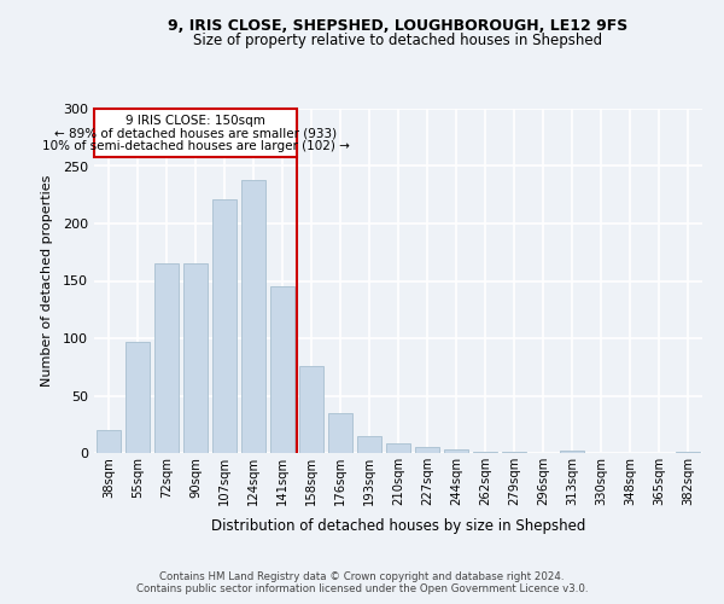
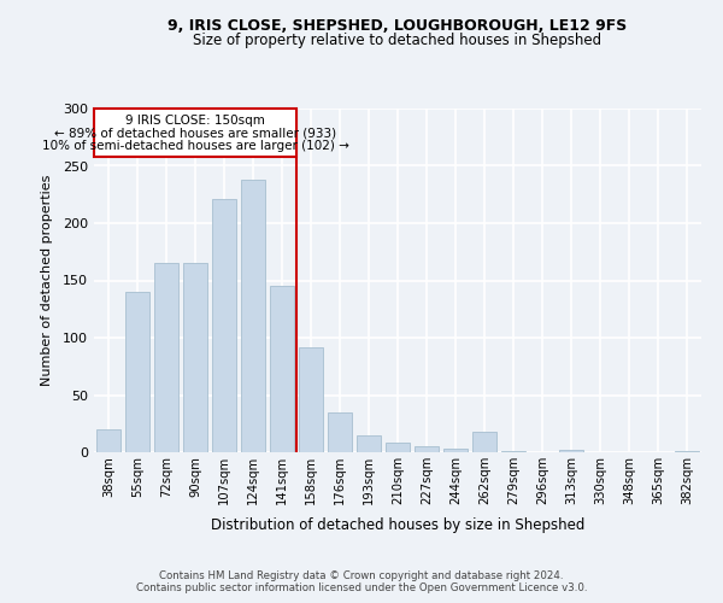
55sqm: 97 -> 140
158sqm: 76 -> 92
262sqm: 1 -> 18
